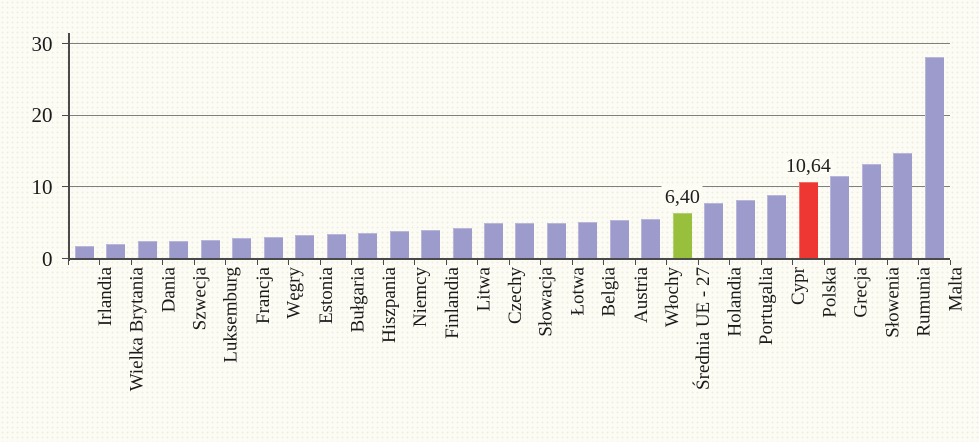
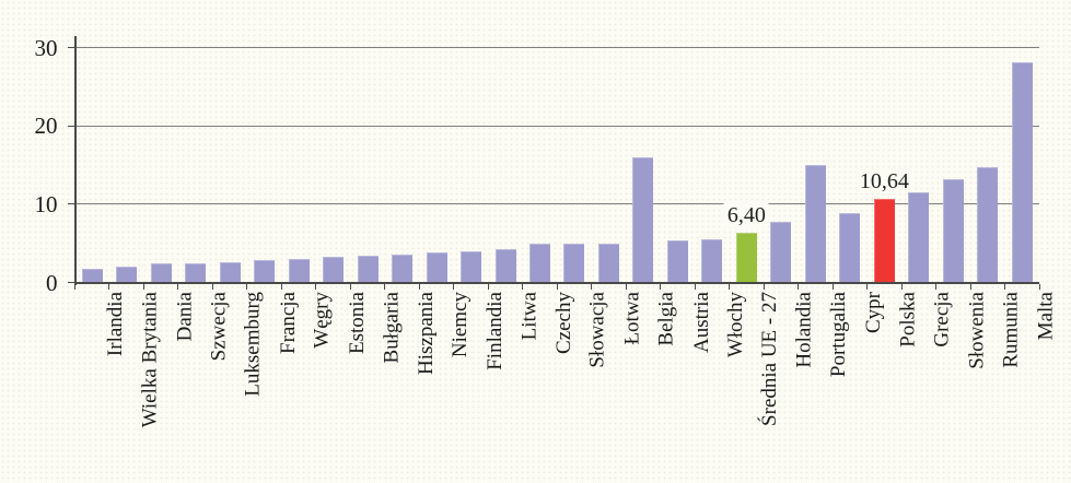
Belgia: 5 -> 16
Portugalia: 8 -> 15
